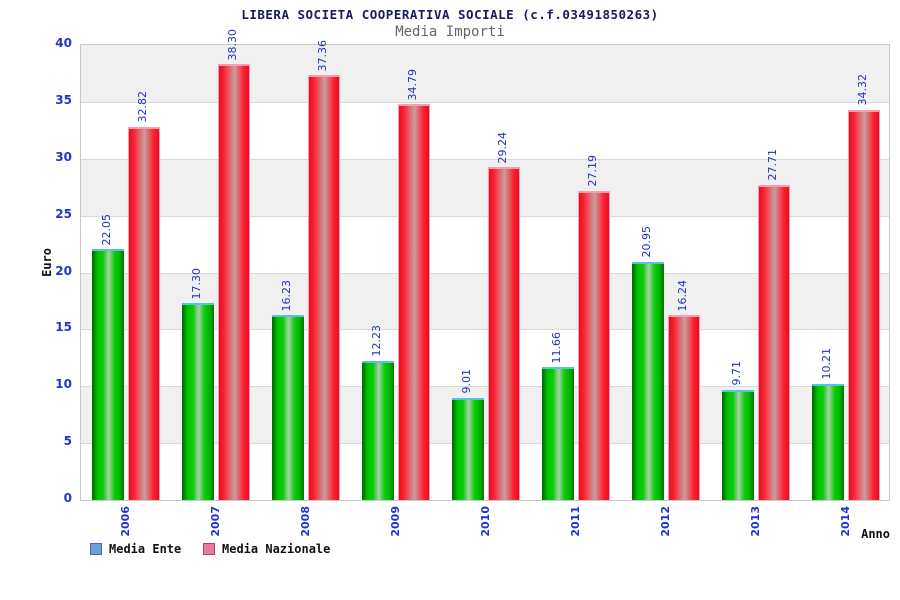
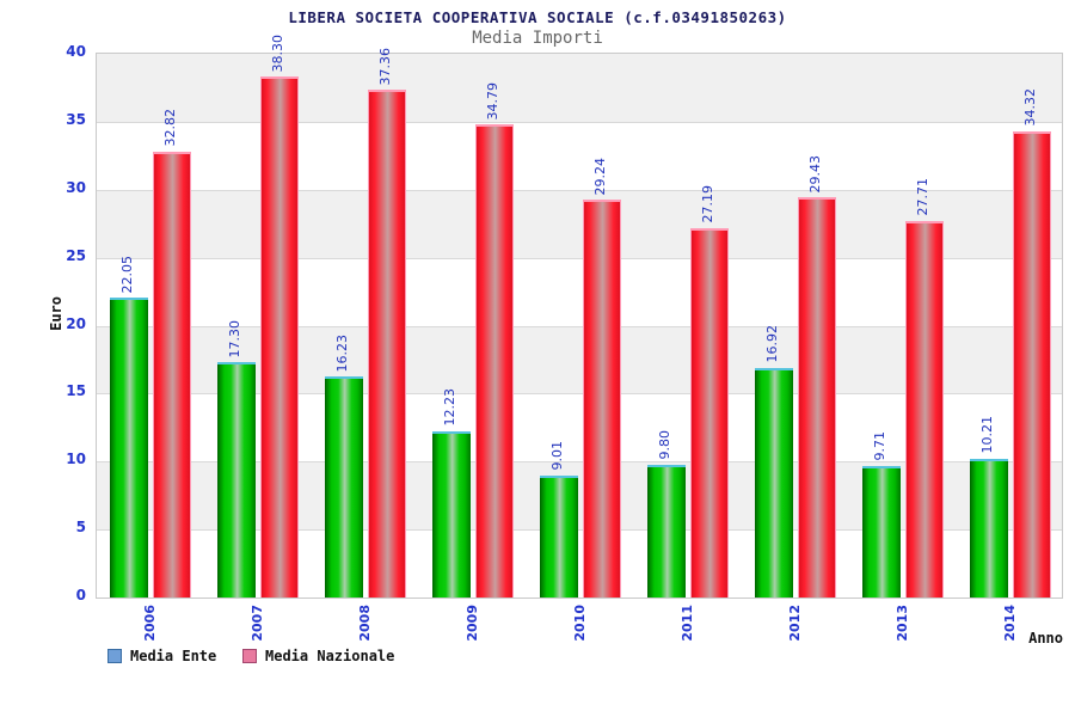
Media Ente/2011: 11.66 -> 9.80
Media Ente/2012: 20.95 -> 16.92
Media Nazionale/2012: 16.24 -> 29.43
